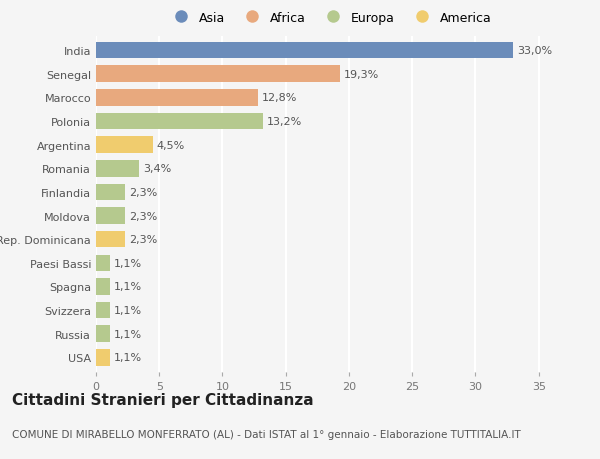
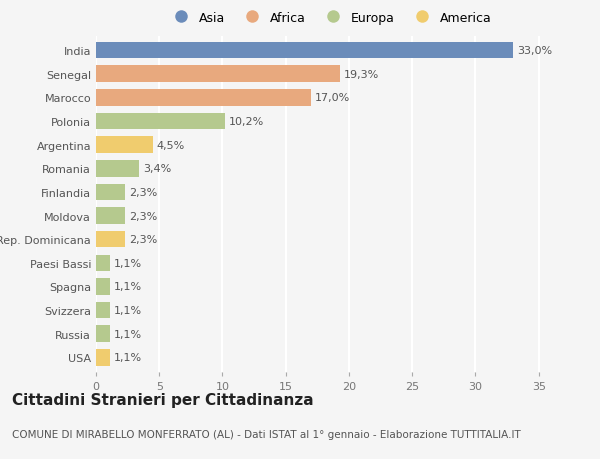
Marocco: 12,8% -> 17,0%
Polonia: 13,2% -> 10,2%
